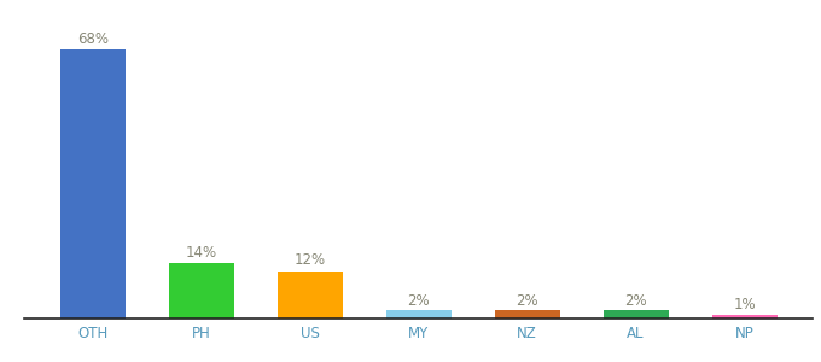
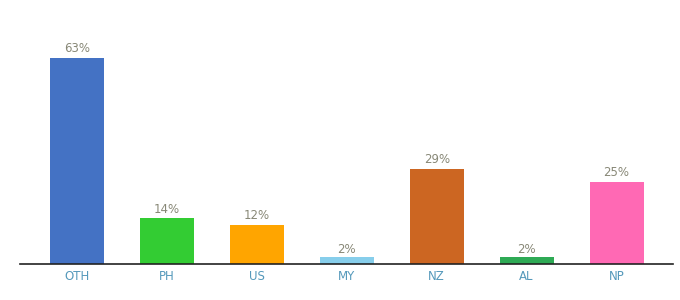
OTH: 68% -> 63%
NZ: 2% -> 29%
NP: 1% -> 25%
